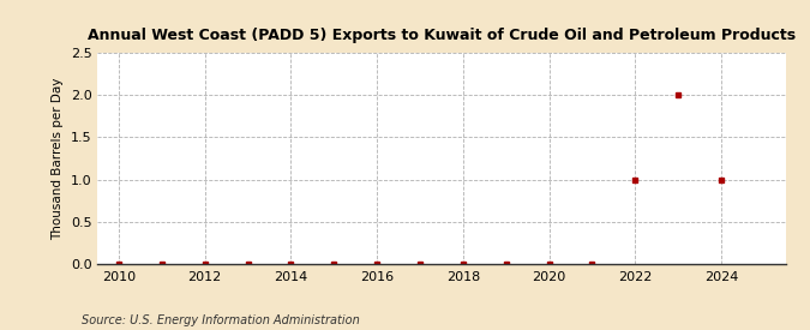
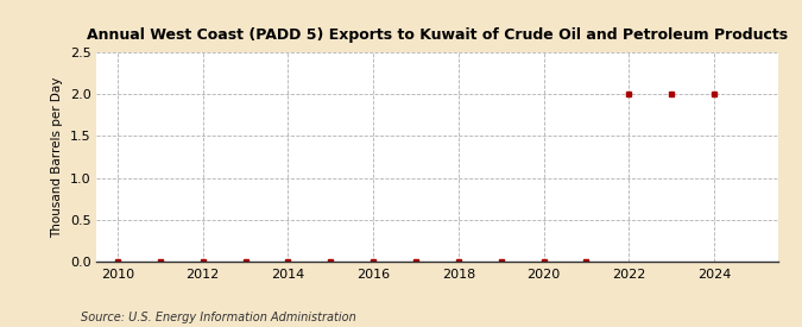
2022: 1 -> 2
2024: 1 -> 2
